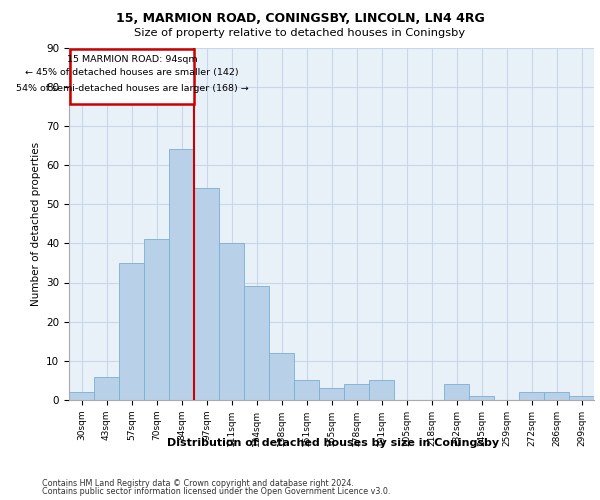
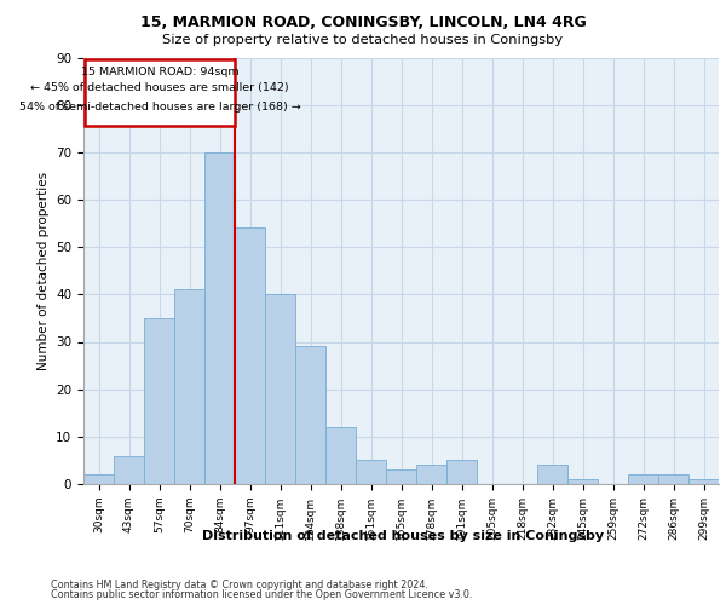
84sqm: 64 -> 70
